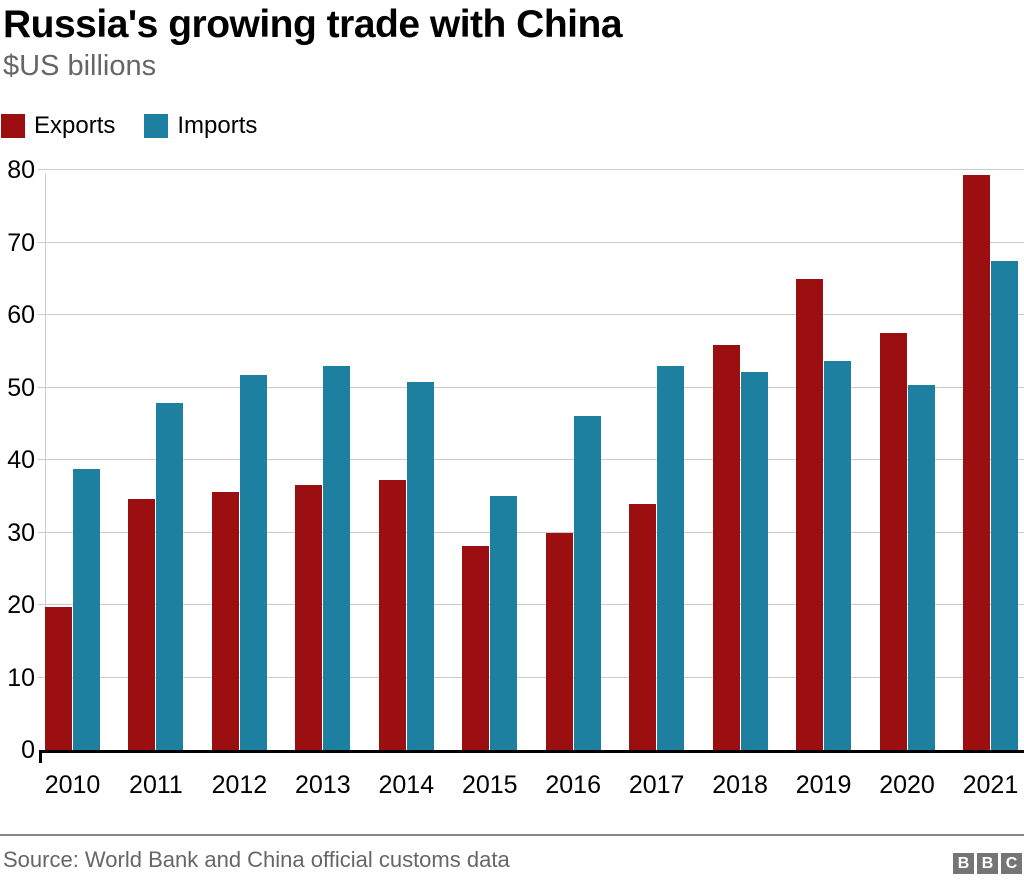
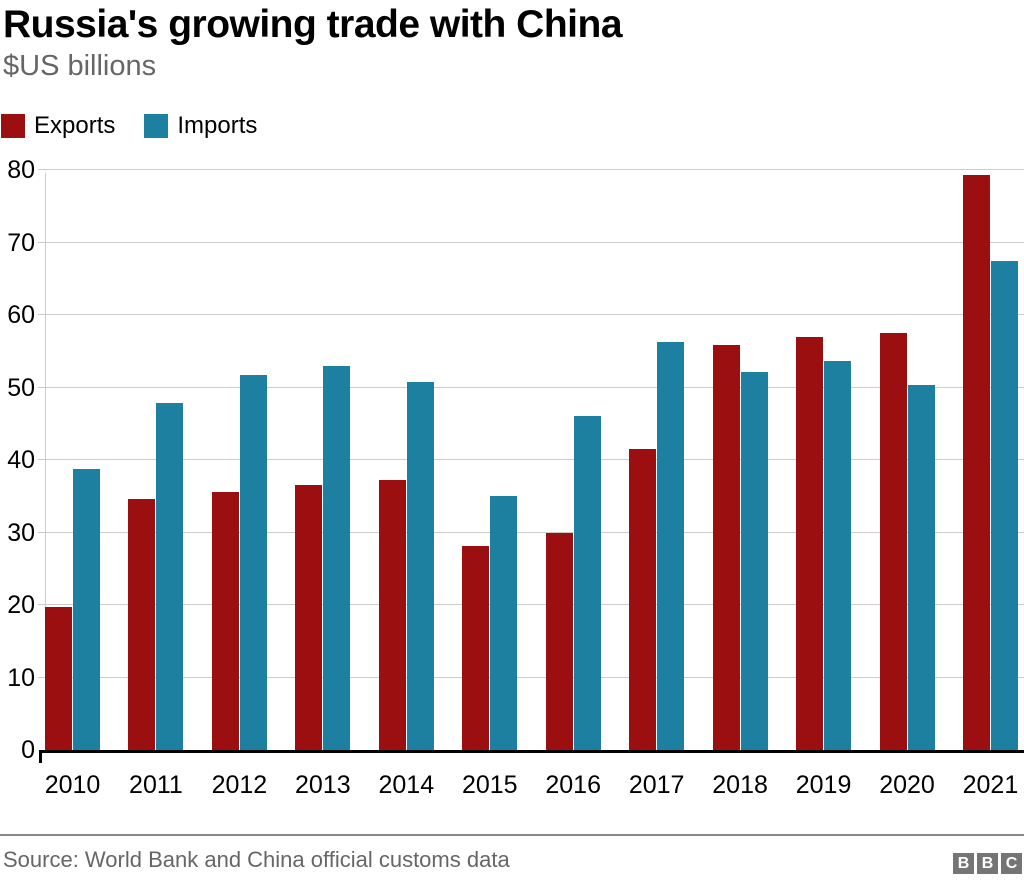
Exports/2017: 34 -> 42
Imports/2017: 53 -> 56
Exports/2019: 65 -> 57
